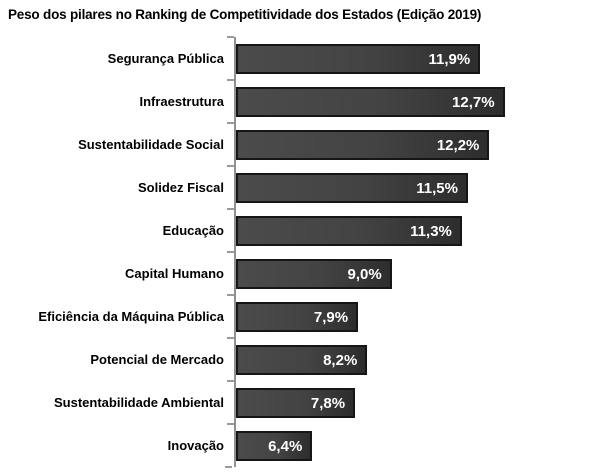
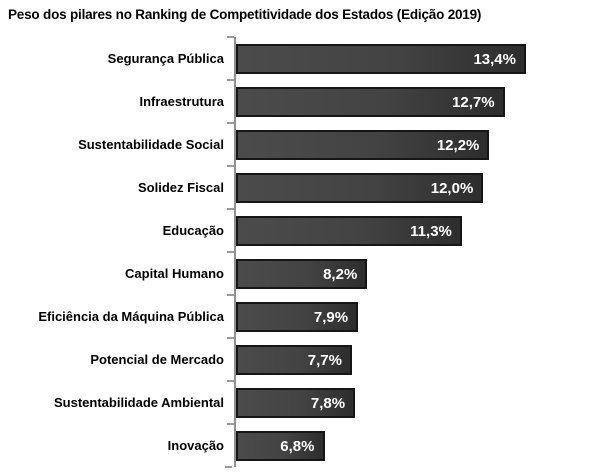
Segurança Pública: 11,9% -> 13,4%
Solidez Fiscal: 11,5% -> 12,0%
Capital Humano: 9,0% -> 8,2%
Potencial de Mercado: 8,2% -> 7,7%
Inovação: 6,4% -> 6,8%
